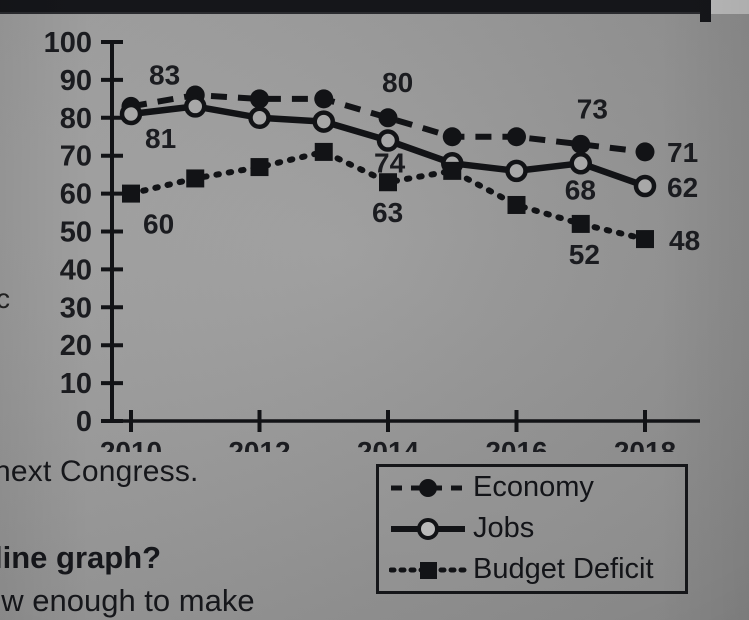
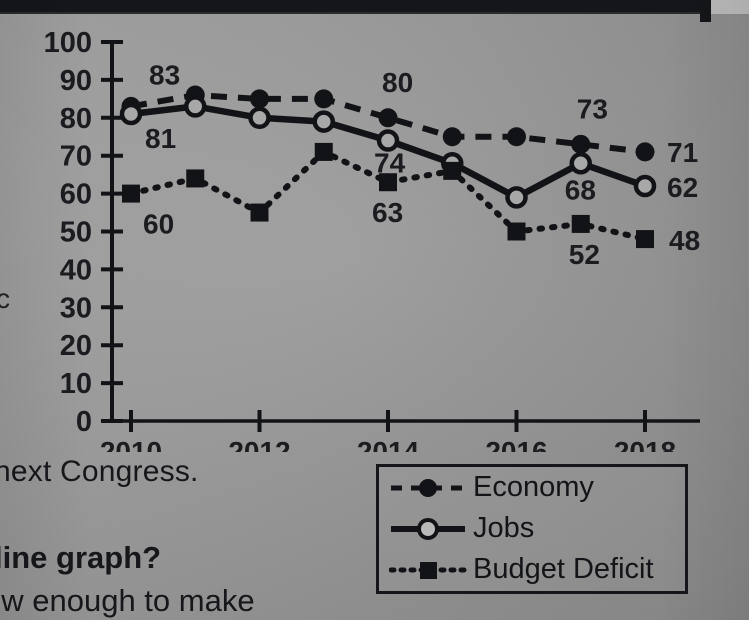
Budget Deficit/2012: 67 -> 55
Jobs/2016: 66 -> 59
Budget Deficit/2016: 57 -> 50
